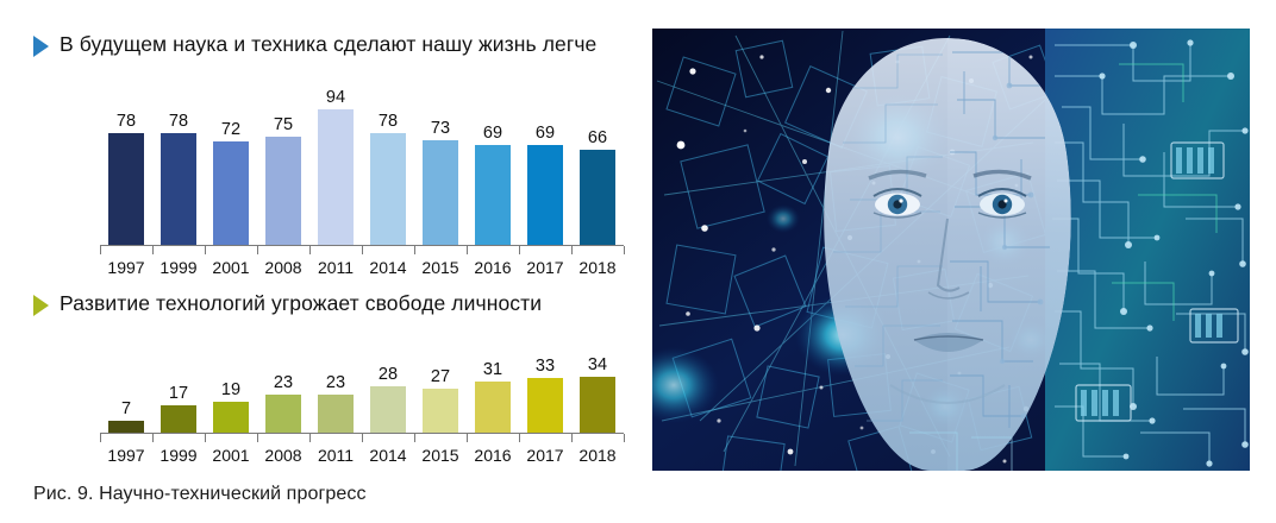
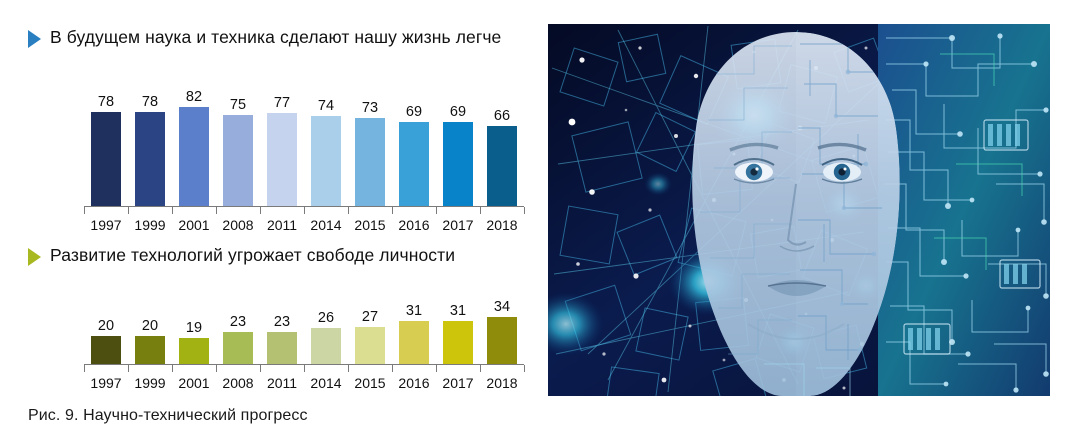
В будущем наука и техника сделают нашу жизнь легче/2001: 72 -> 82
В будущем наука и техника сделают нашу жизнь легче/2011: 94 -> 77
В будущем наука и техника сделают нашу жизнь легче/2014: 78 -> 74
Развитие технологий угрожает свободе личности/1997: 7 -> 20
Развитие технологий угрожает свободе личности/1999: 17 -> 20
Развитие технологий угрожает свободе личности/2014: 28 -> 26
Развитие технологий угрожает свободе личности/2017: 33 -> 31
